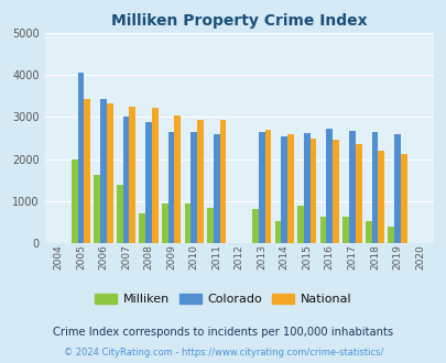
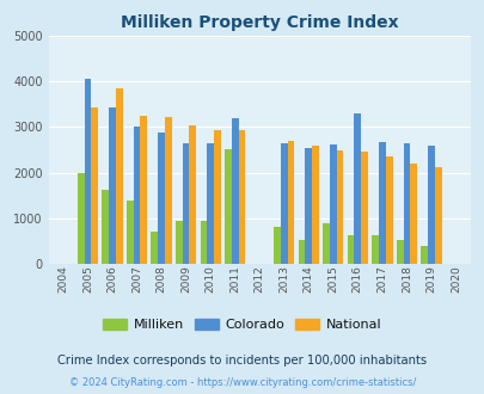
National/2006: 3330 -> 3850
Milliken/2011: 830 -> 2500
Colorado/2011: 2600 -> 3200
Colorado/2016: 2720 -> 3300
